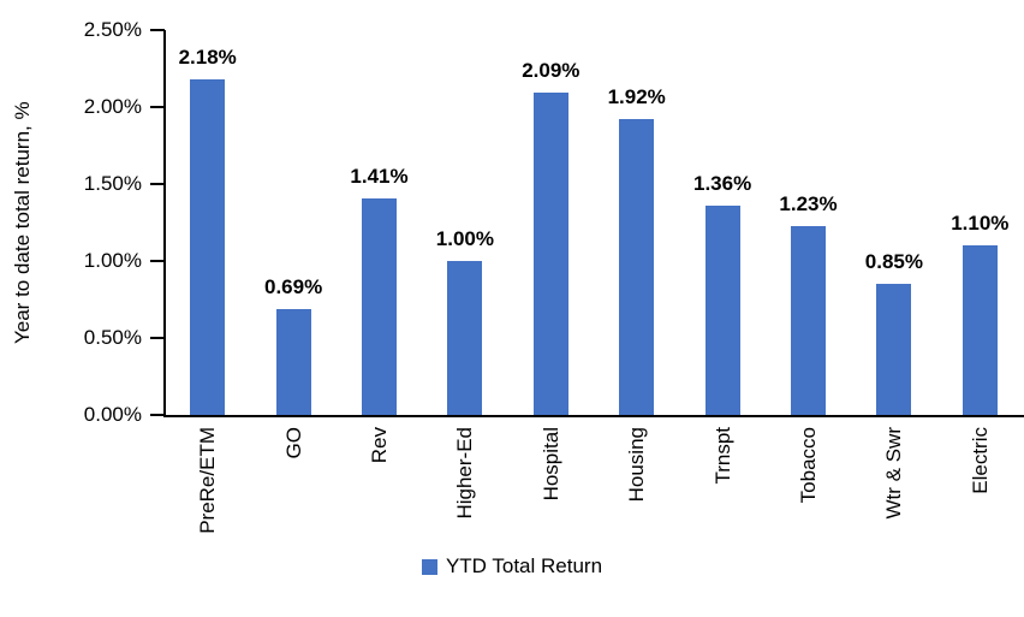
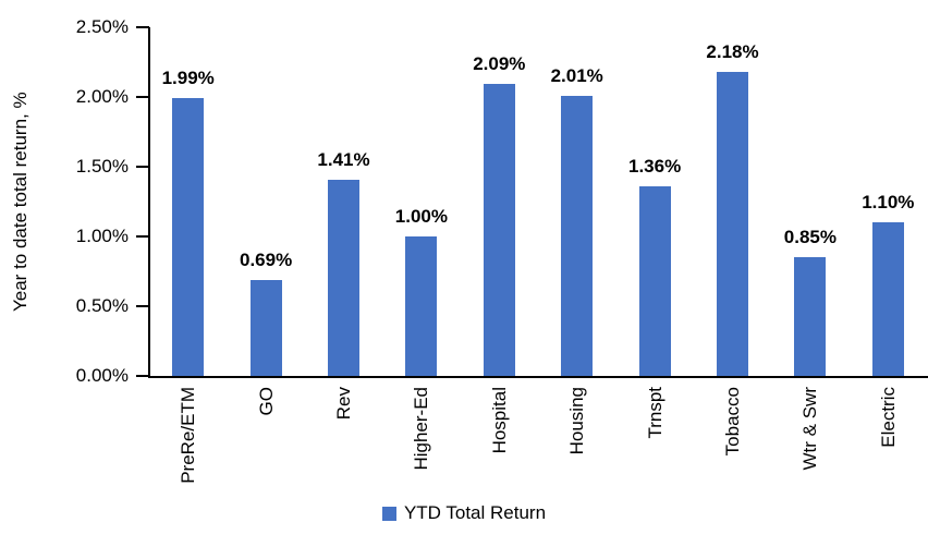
PreRe/ETM: 2.18% -> 1.99%
Housing: 1.92% -> 2.01%
Tobacco: 1.23% -> 2.18%
